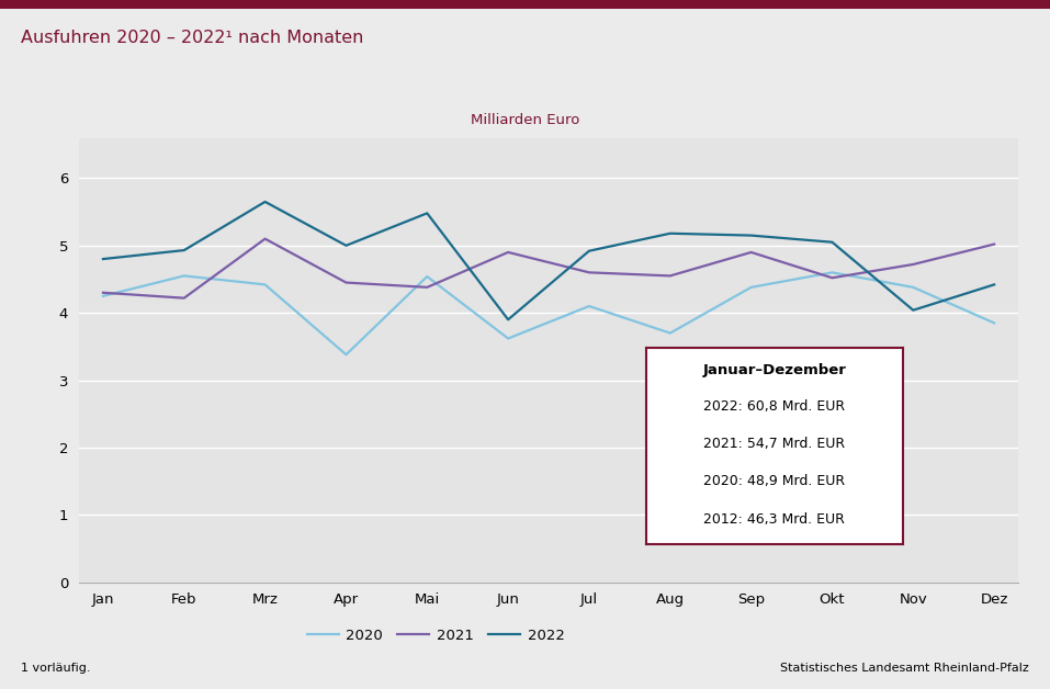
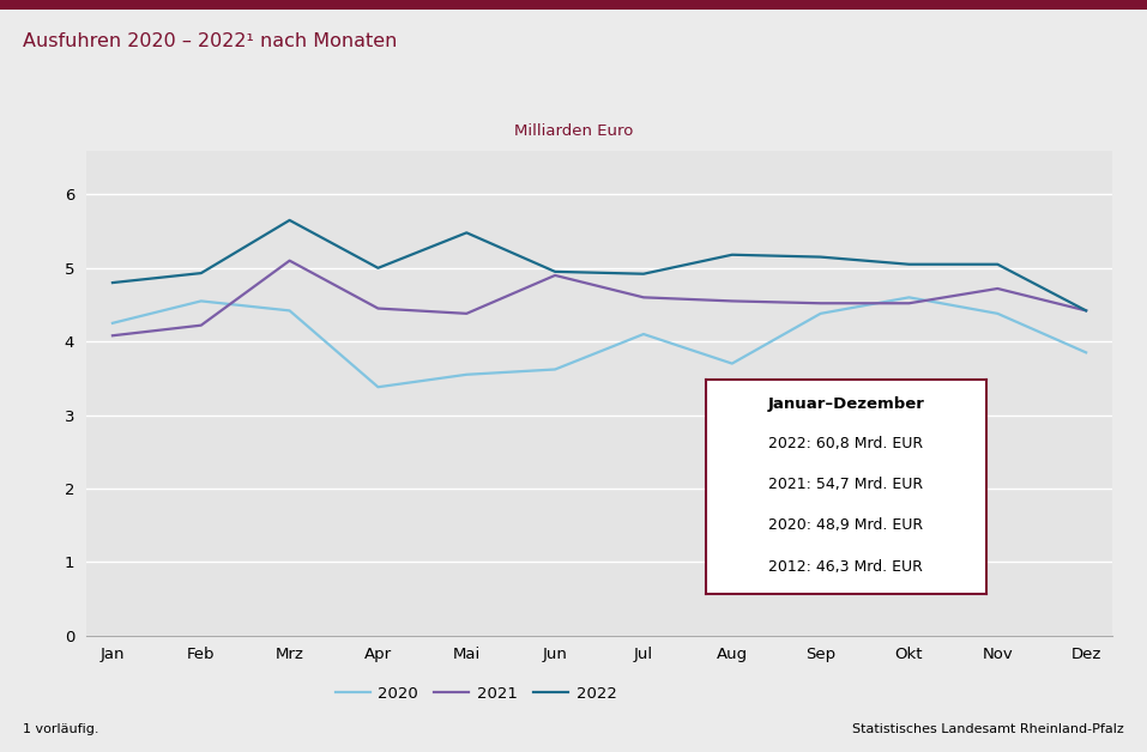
2021/Jan: 4.30 -> 4.08
2020/Mai: 4.54 -> 3.55
2022/Jun: 3.90 -> 4.95
2021/Sep: 4.90 -> 4.52
2022/Nov: 4.04 -> 5.05
2021/Dez: 5.02 -> 4.42
